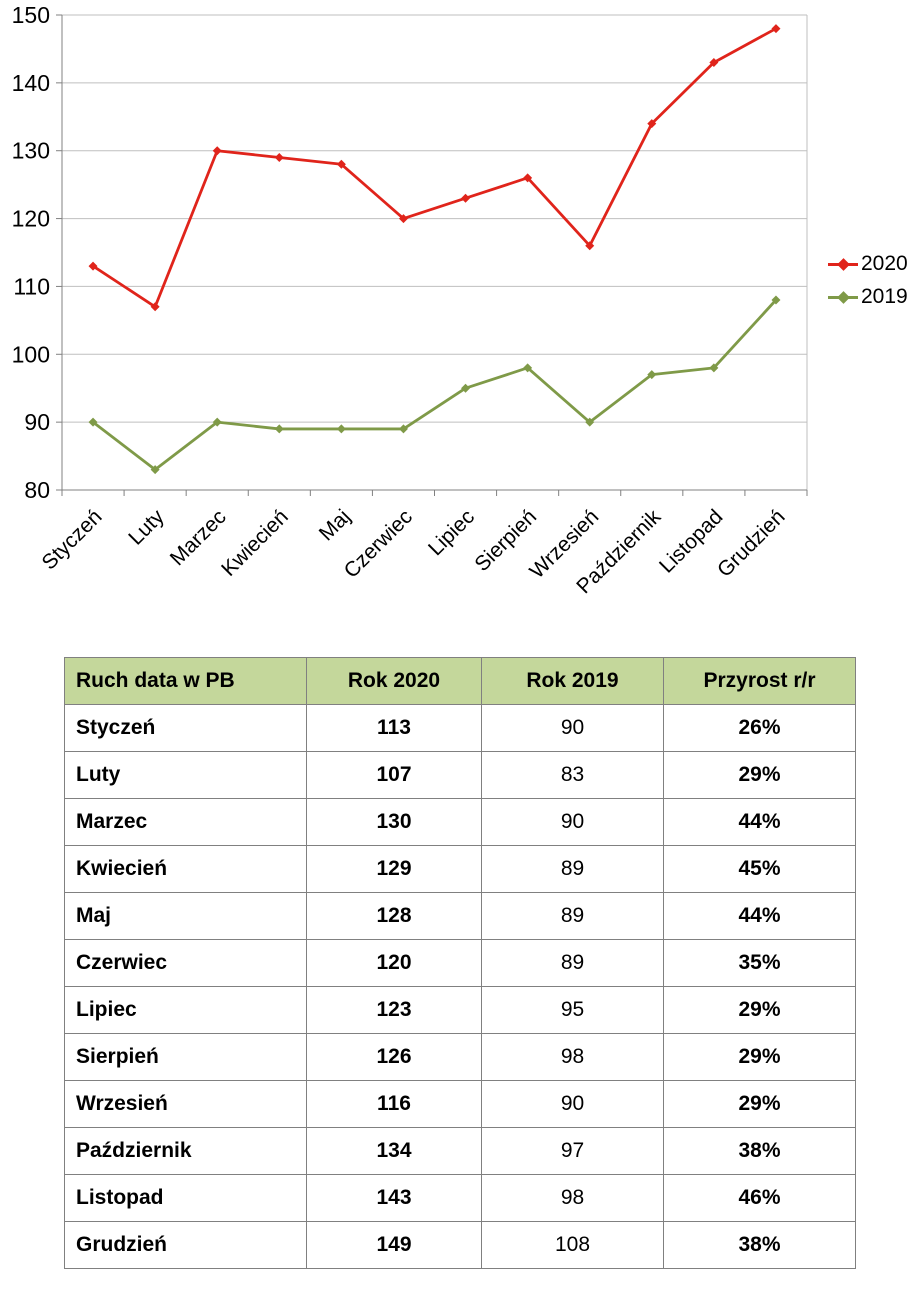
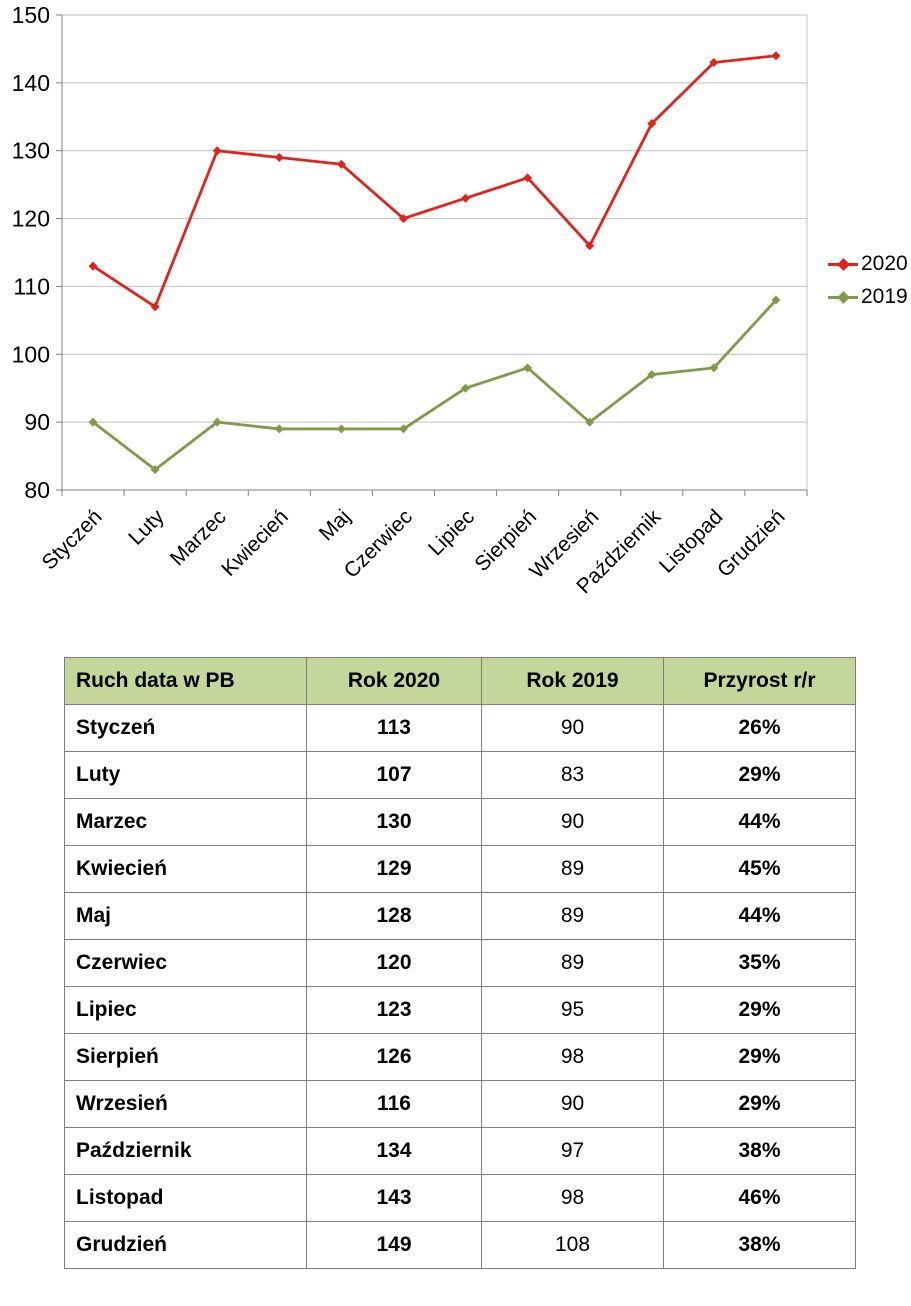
2020/Grudzień: 148 -> 144
